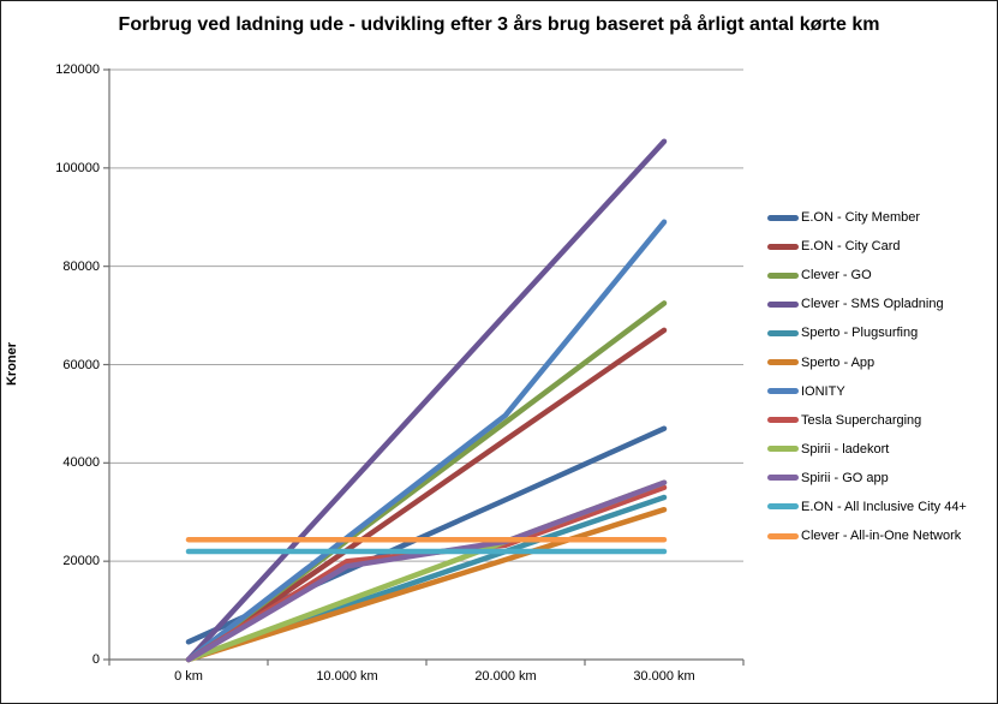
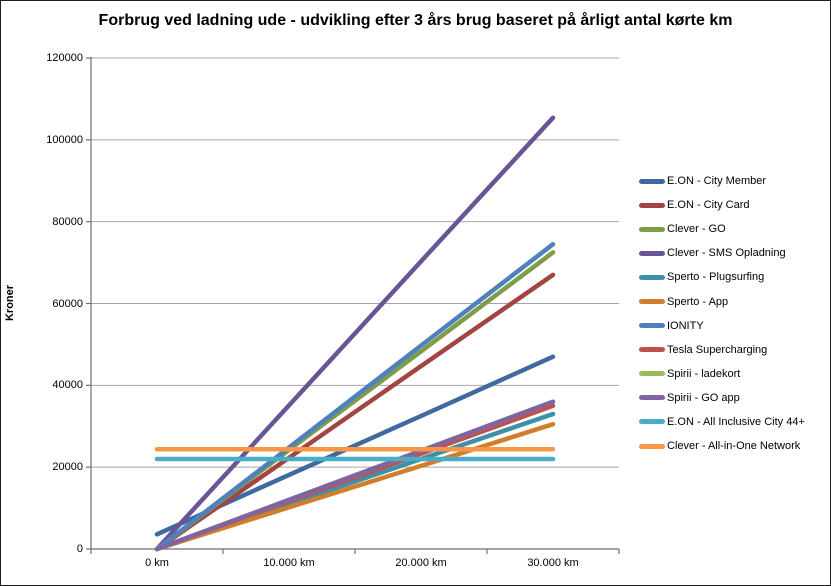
Tesla Supercharging/10.000 km: 20000 -> 12000
Spirii - GO app/10.000 km: 19000 -> 12000
IONITY/30.000 km: 89000 -> 74000
